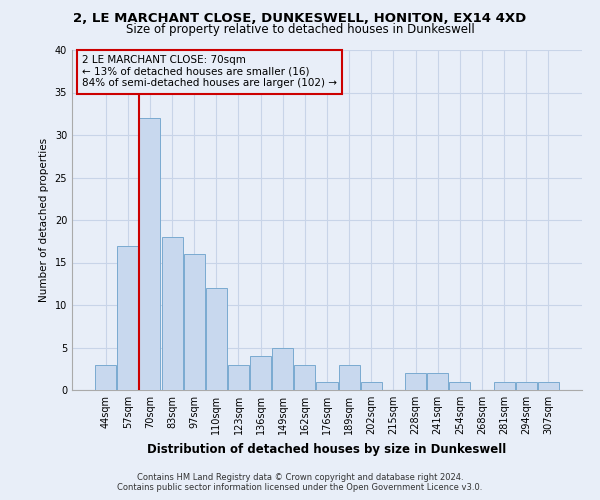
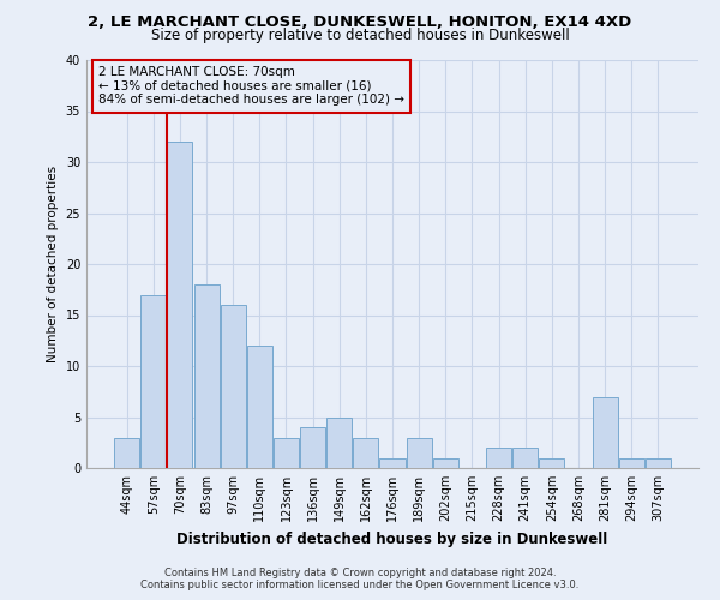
281sqm: 1 -> 7
